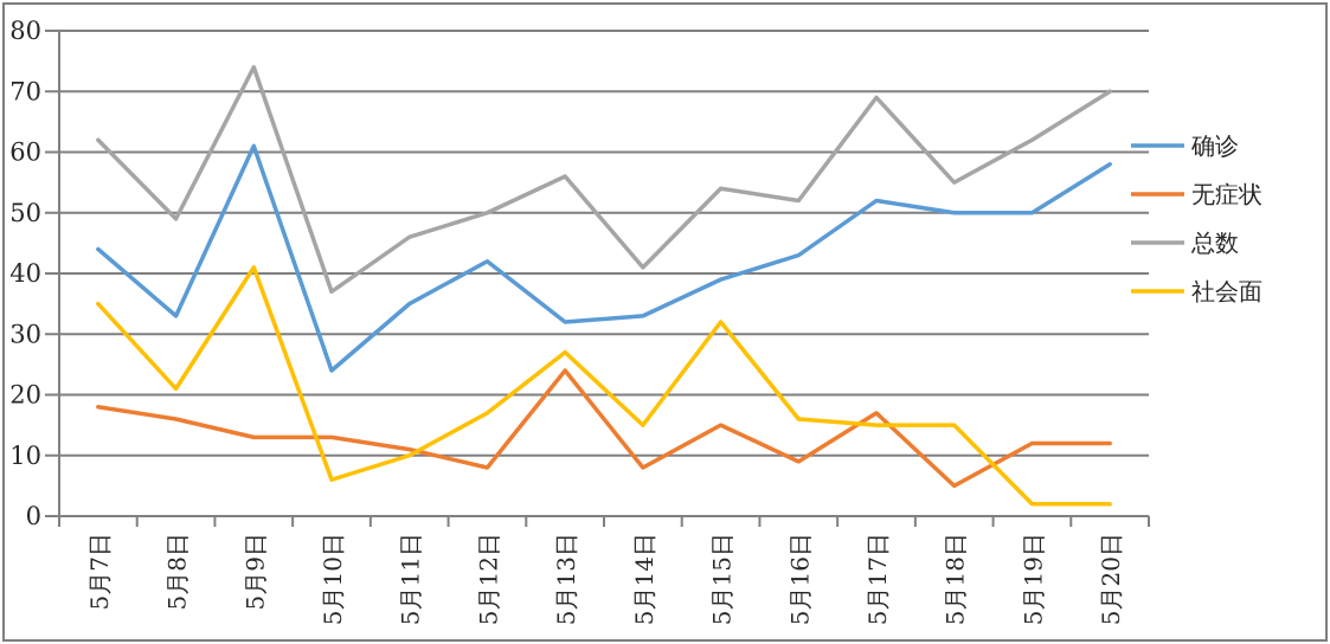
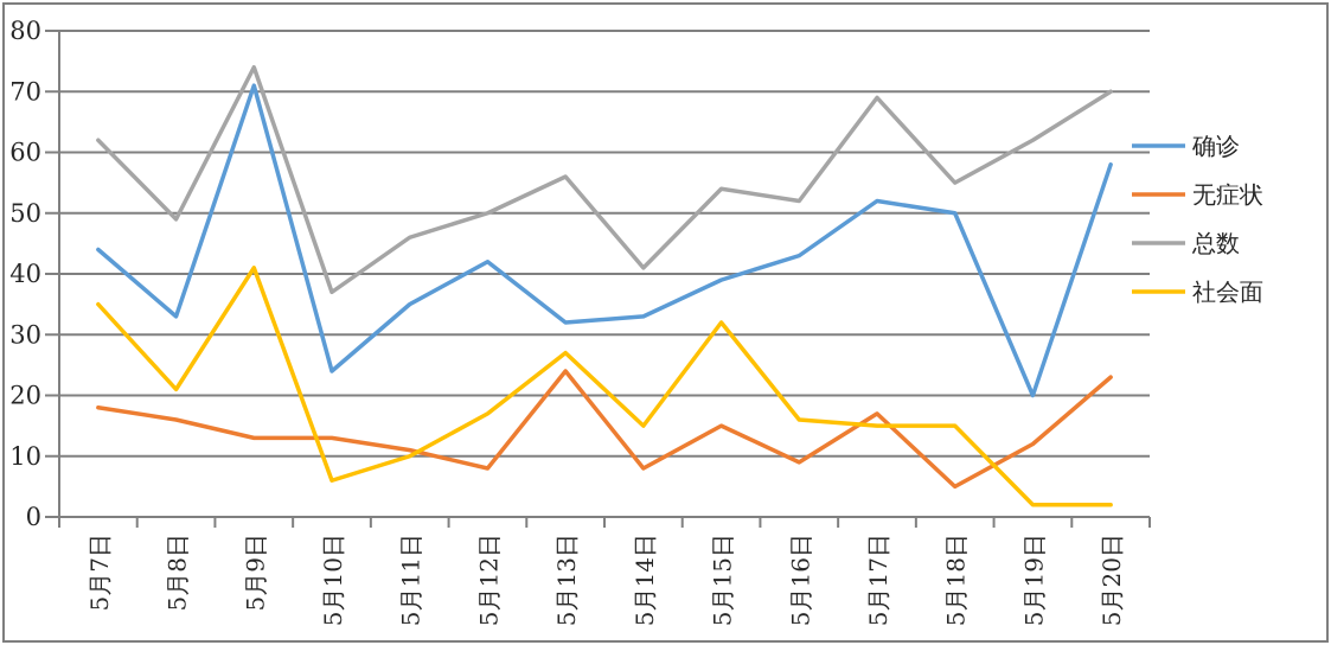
确诊/5月9日: 61 -> 71
确诊/5月19日: 50 -> 20
无症状/5月20日: 12 -> 23
